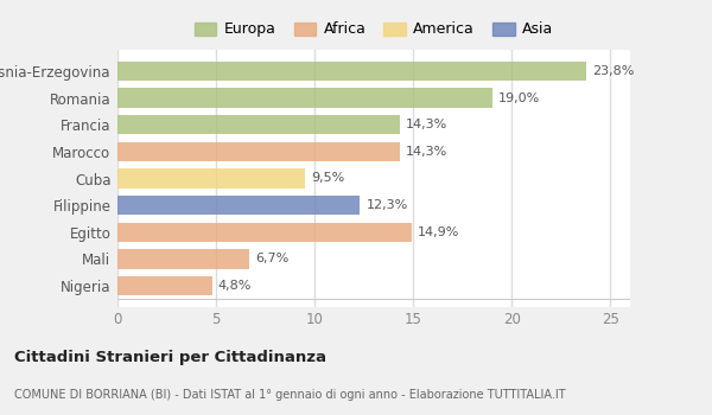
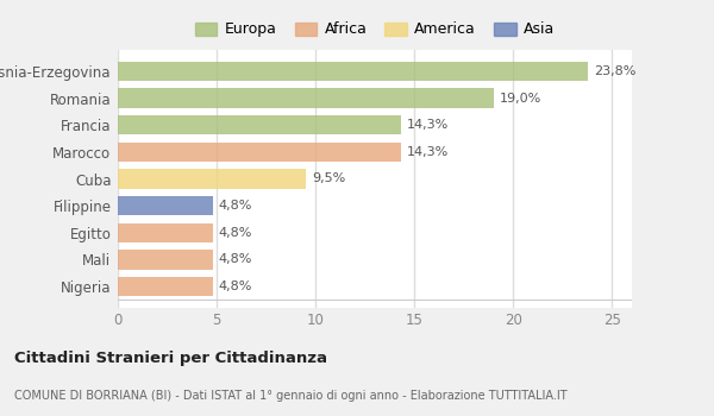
Filippine: 12,3% -> 4,8%
Egitto: 14,9% -> 4,8%
Mali: 6,7% -> 4,8%
